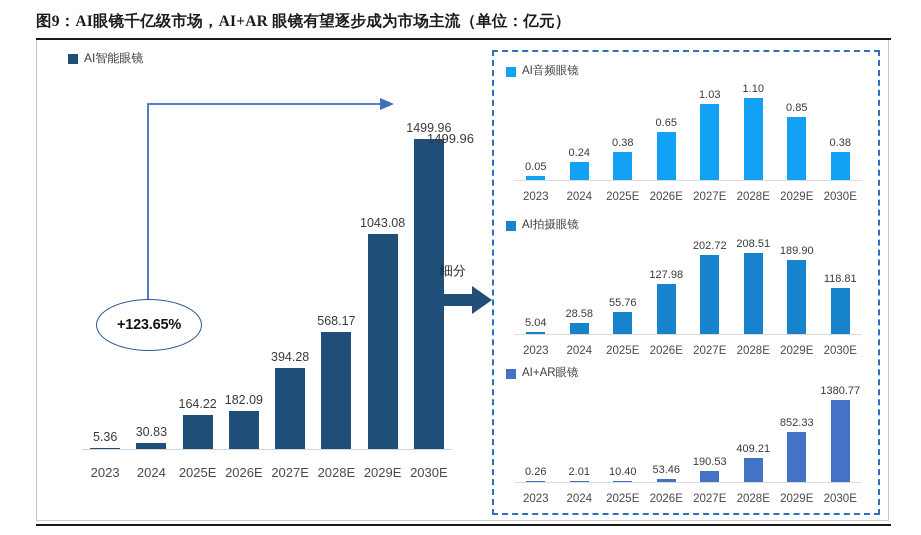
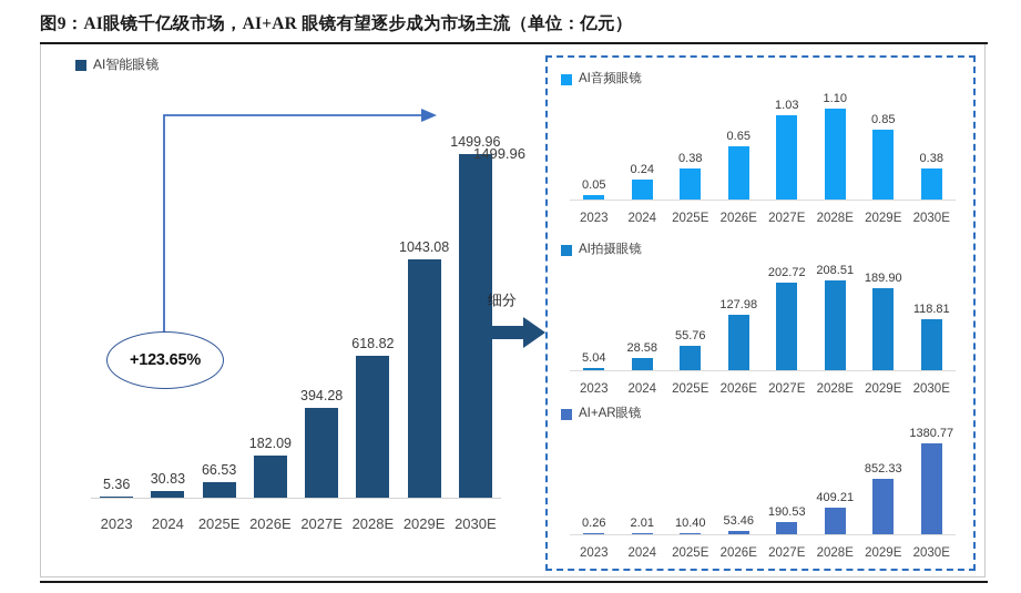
AI智能眼镜/2025E: 164.22 -> 66.53
AI智能眼镜/2028E: 568.17 -> 618.82
